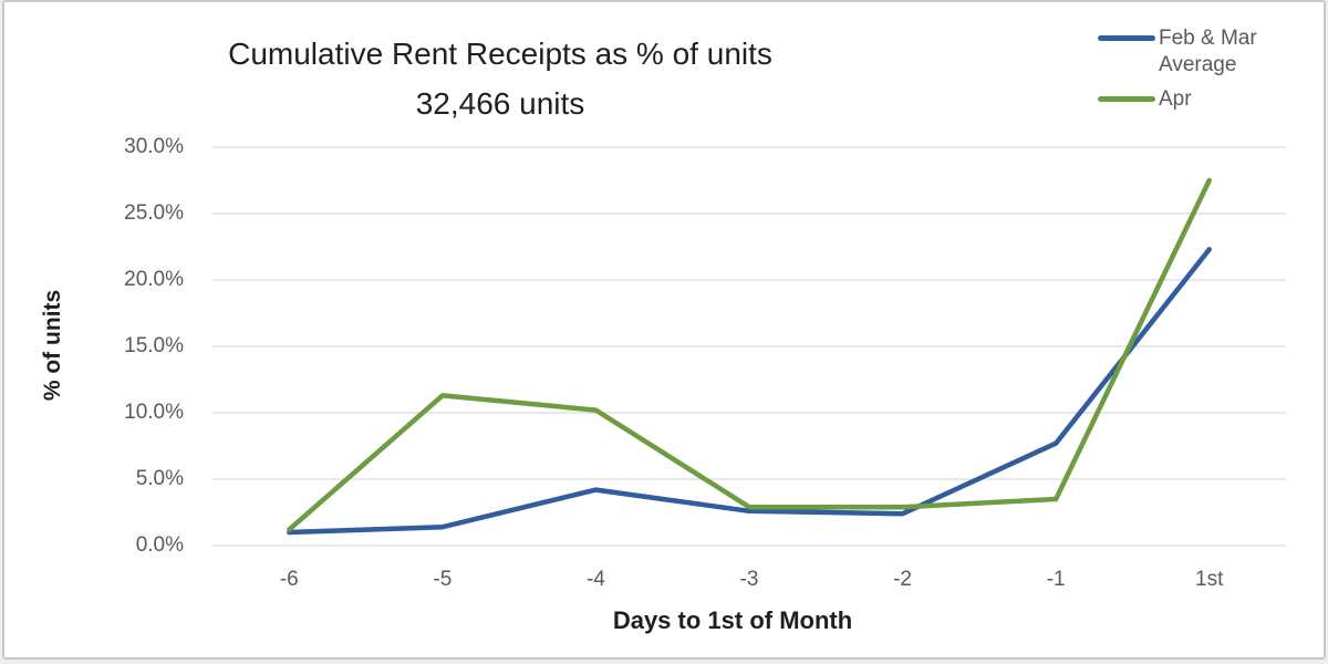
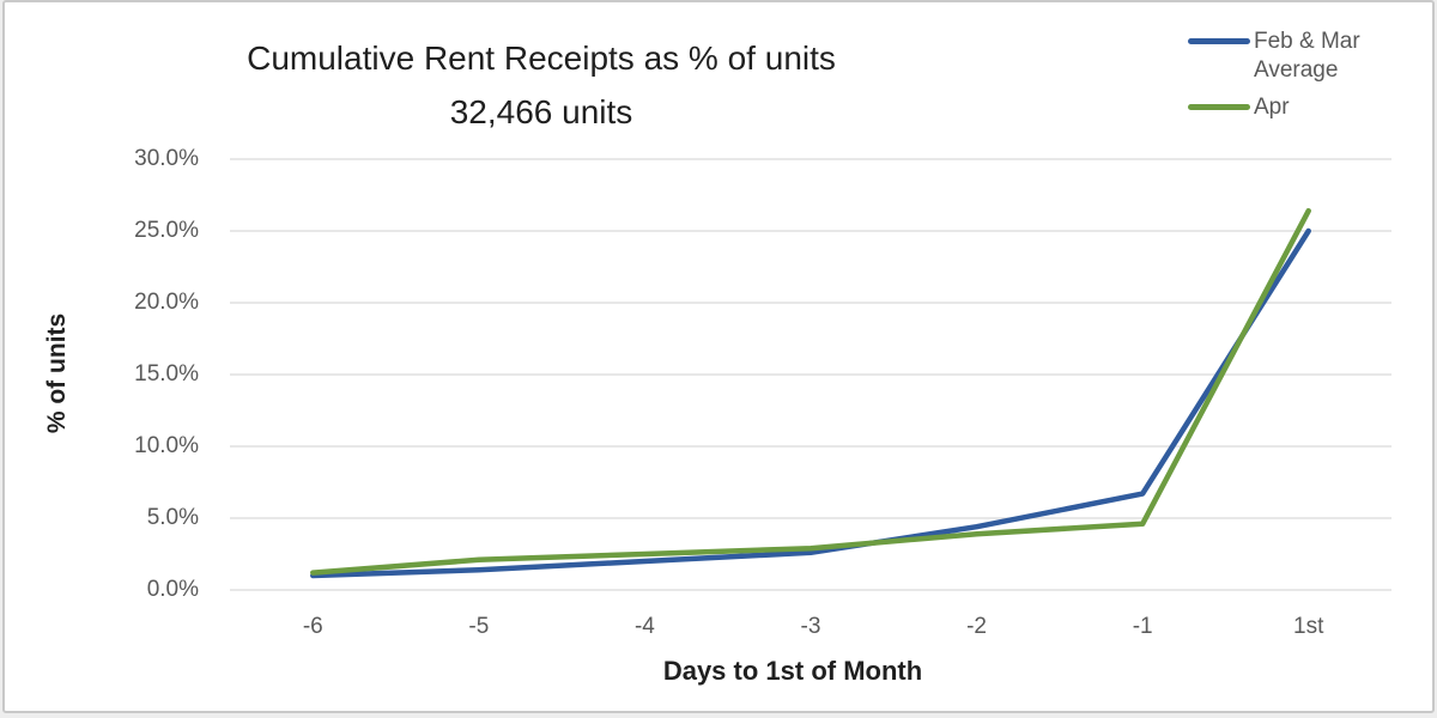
Apr/-5: 11.3% -> 2.1%
Feb & Mar Average/-4: 4.2% -> 2.0%
Apr/-4: 10.2% -> 2.5%
Feb & Mar Average/-2: 2.4% -> 4.4%
Apr/-2: 2.9% -> 3.9%
Feb & Mar Average/-1: 7.7% -> 6.7%
Apr/-1: 3.5% -> 4.6%
Feb & Mar Average/1st: 22.3% -> 25.0%
Apr/1st: 27.5% -> 26.4%
